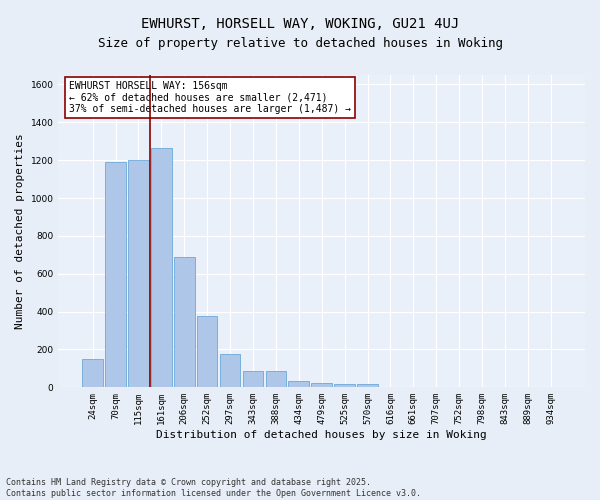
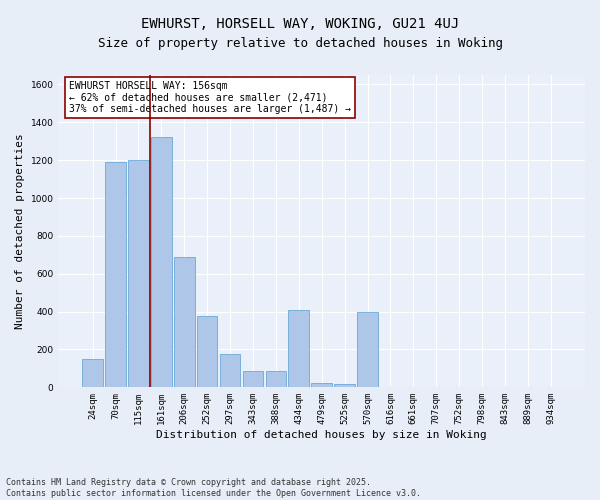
161sqm: 1260 -> 1320
434sqm: 40 -> 410
570sqm: 20 -> 400
